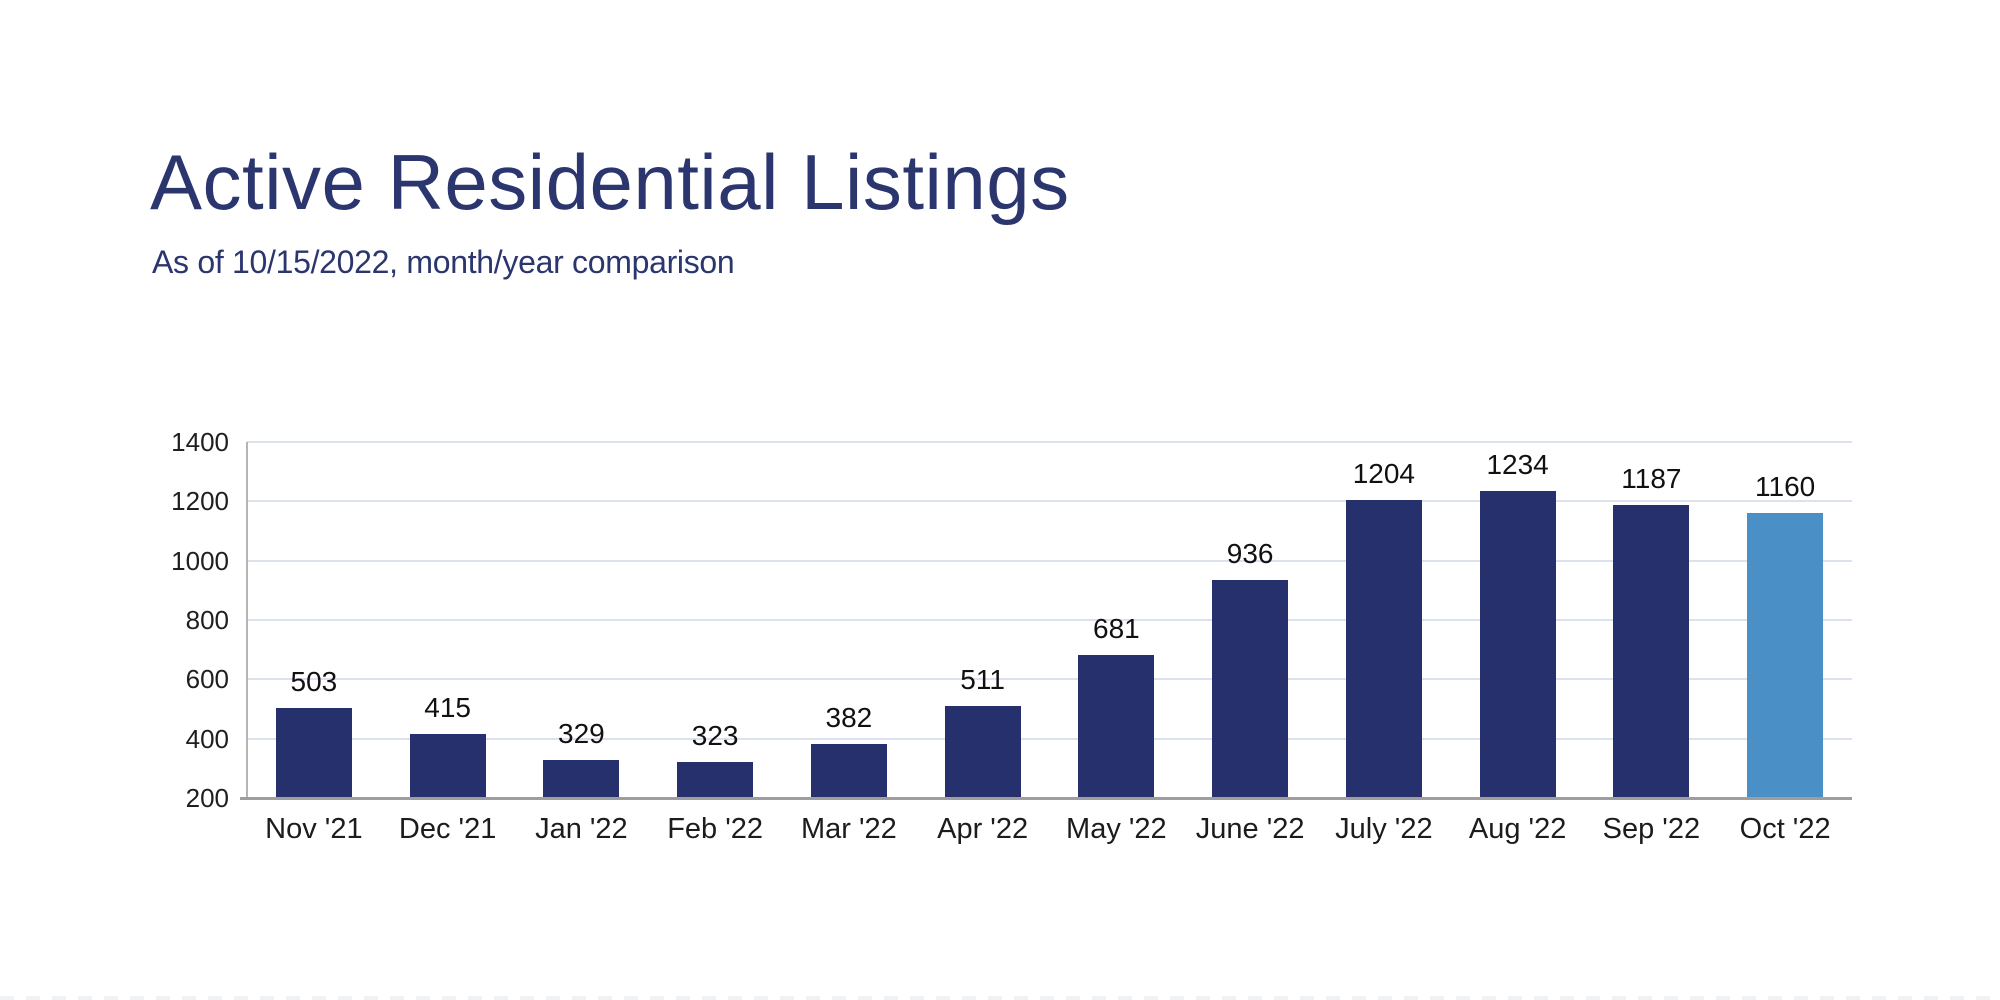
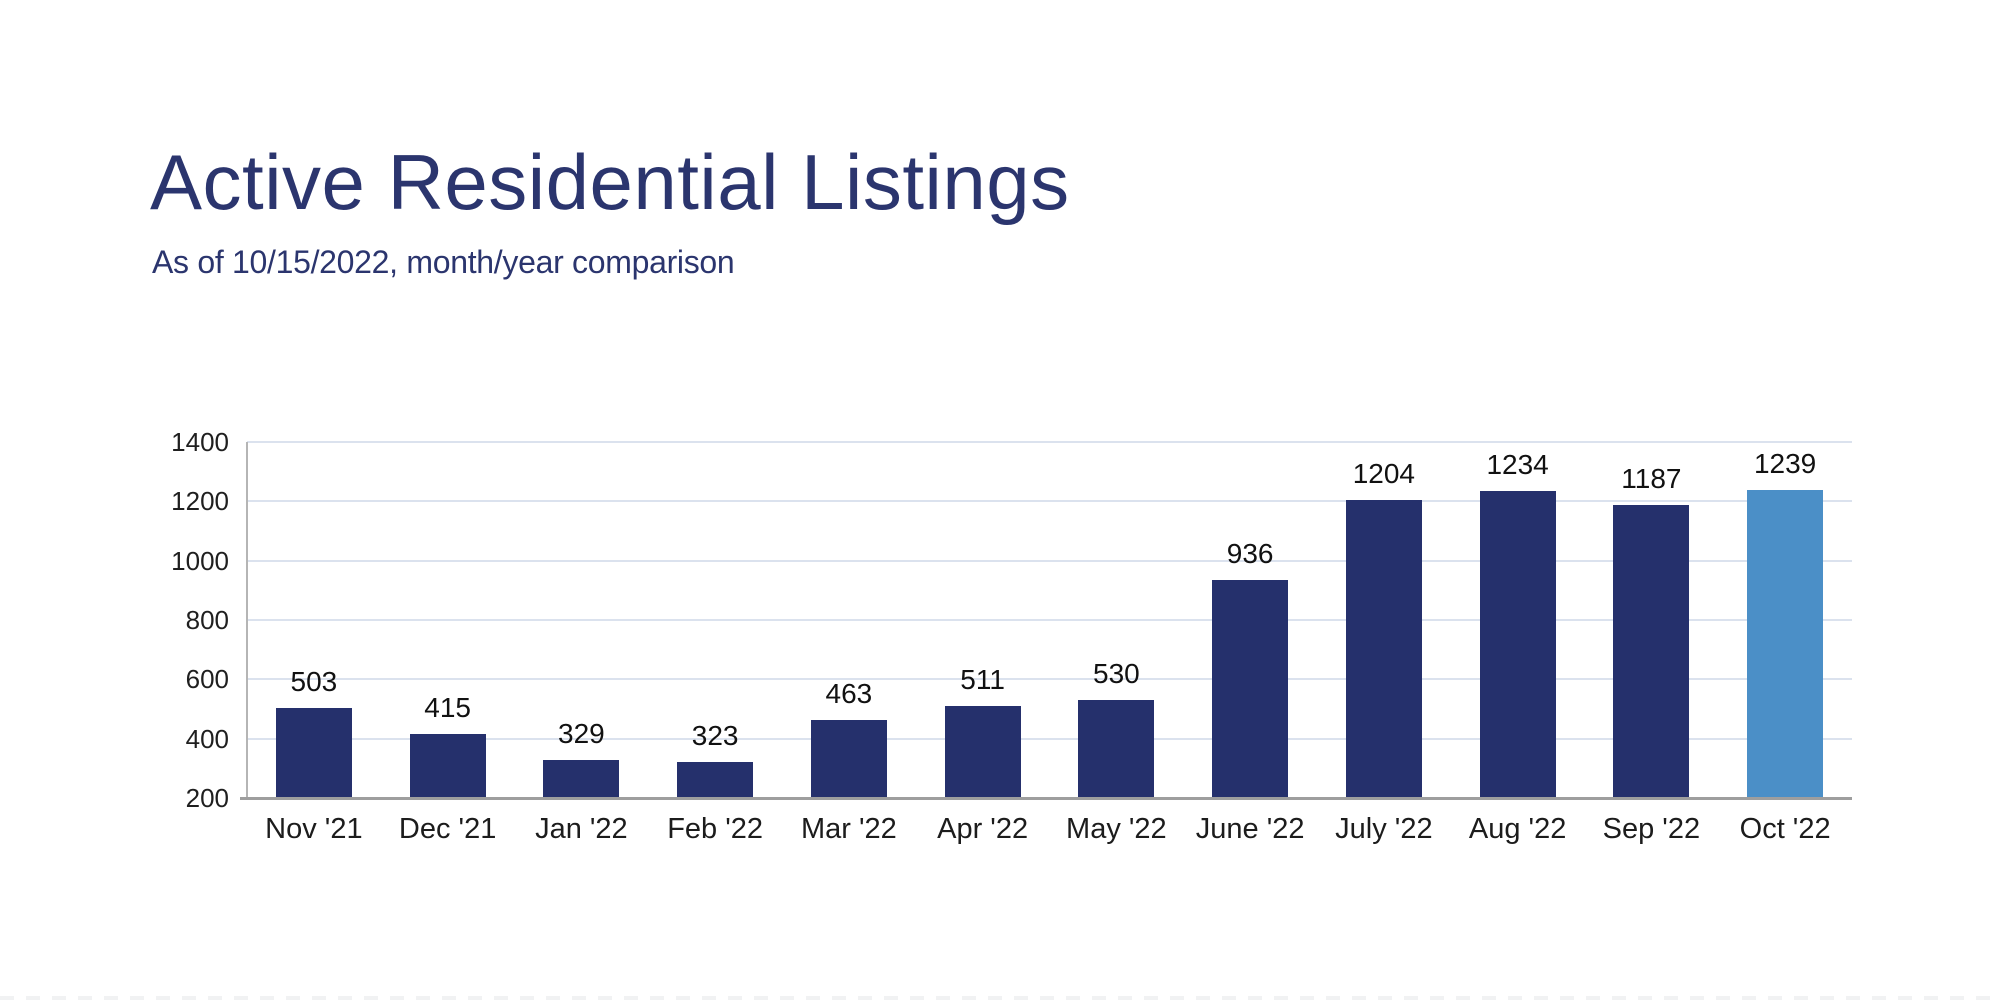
Mar '22: 382 -> 463
May '22: 681 -> 530
Oct '22: 1160 -> 1239
